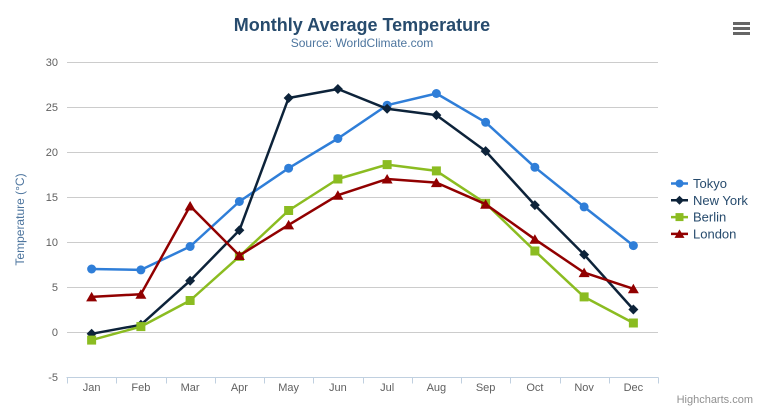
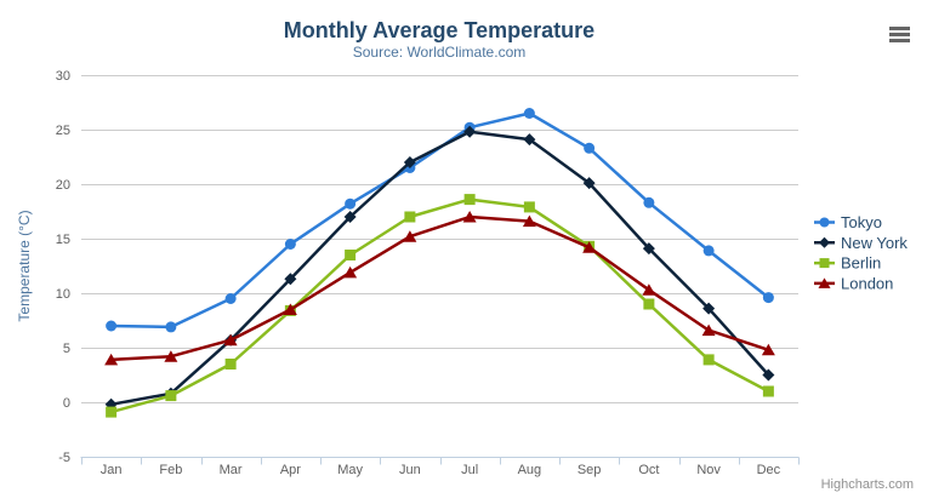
London/Mar: 14 -> 6
New York/May: 26 -> 17
New York/Jun: 27 -> 22
